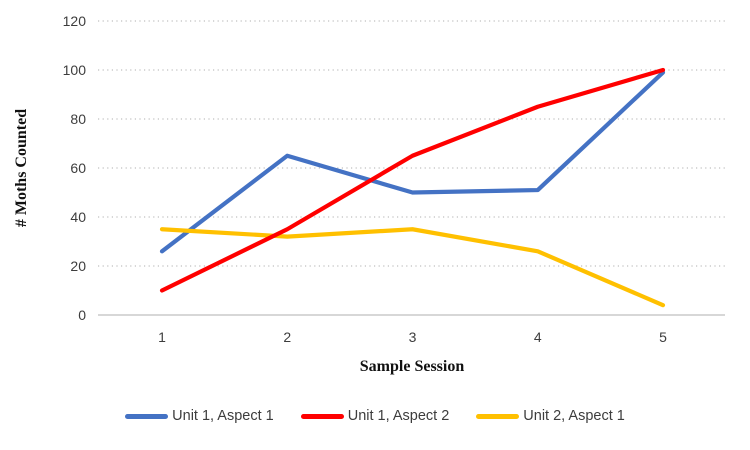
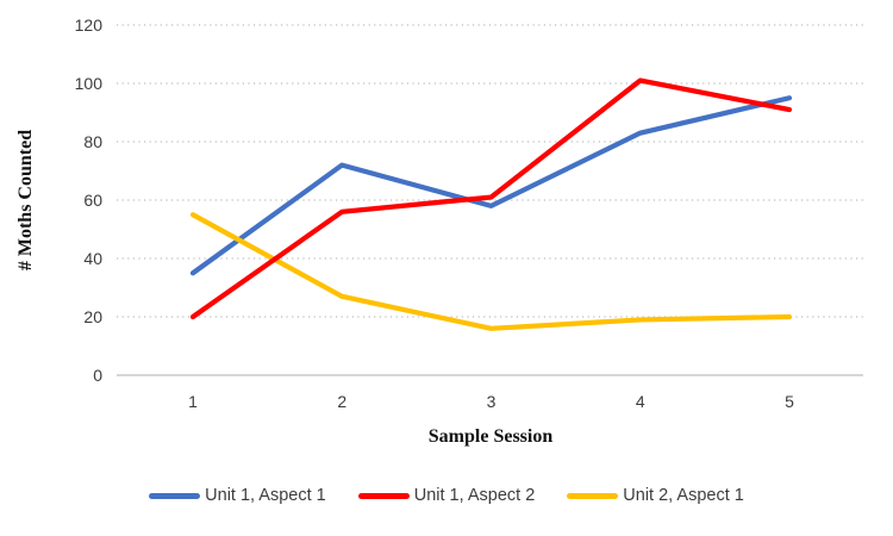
Unit 1, Aspect 1/1: 26 -> 35
Unit 1, Aspect 2/1: 10 -> 20
Unit 2, Aspect 1/1: 35 -> 55
Unit 1, Aspect 1/2: 65 -> 72
Unit 1, Aspect 2/2: 35 -> 56
Unit 2, Aspect 1/2: 32 -> 27
Unit 1, Aspect 1/3: 50 -> 58
Unit 1, Aspect 2/3: 65 -> 61
Unit 2, Aspect 1/3: 35 -> 16
Unit 1, Aspect 1/4: 51 -> 83
Unit 1, Aspect 2/4: 85 -> 101
Unit 2, Aspect 1/4: 26 -> 19
Unit 1, Aspect 1/5: 99 -> 95
Unit 1, Aspect 2/5: 100 -> 91
Unit 2, Aspect 1/5: 4 -> 20
